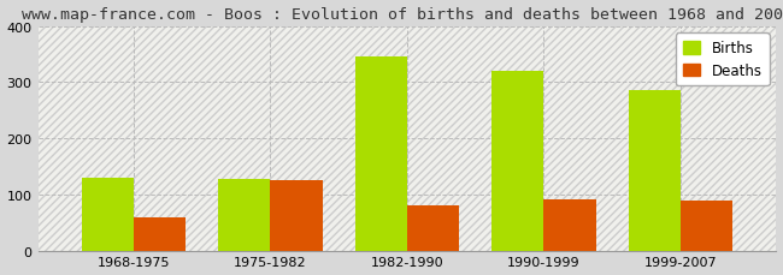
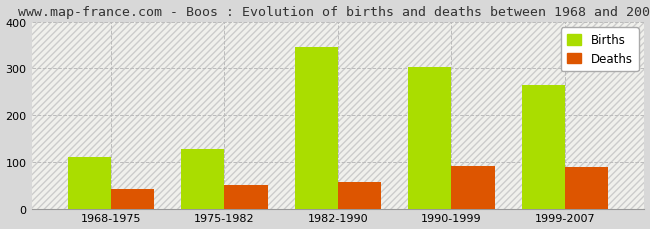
Births/1968-1975: 130 -> 110
Deaths/1968-1975: 60 -> 42
Deaths/1975-1982: 125 -> 51
Deaths/1982-1990: 80 -> 57
Births/1990-1999: 320 -> 303
Births/1999-2007: 285 -> 264
